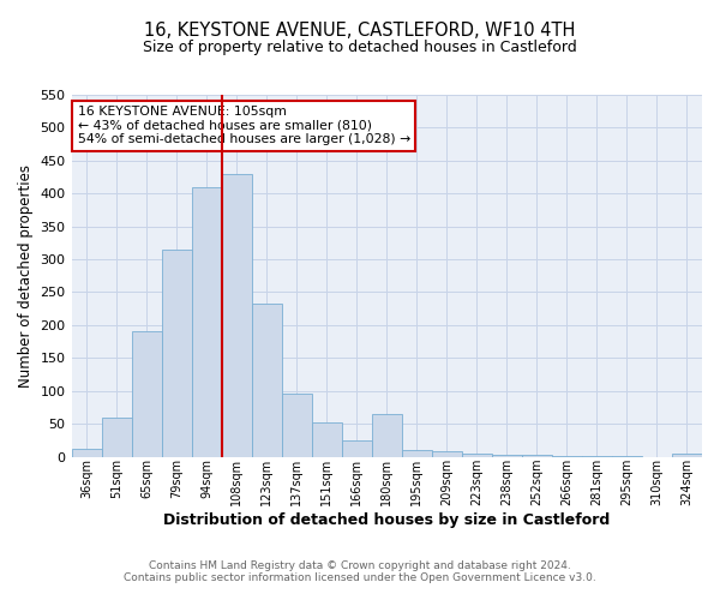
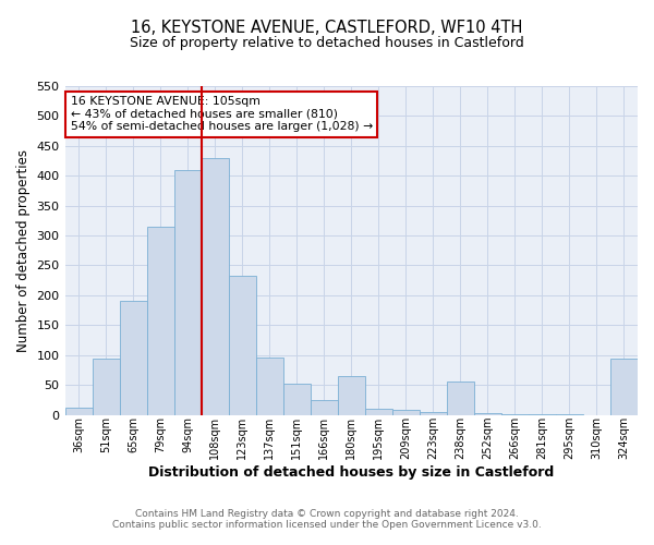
51sqm: 60 -> 94
238sqm: 2 -> 56
324sqm: 4 -> 94
